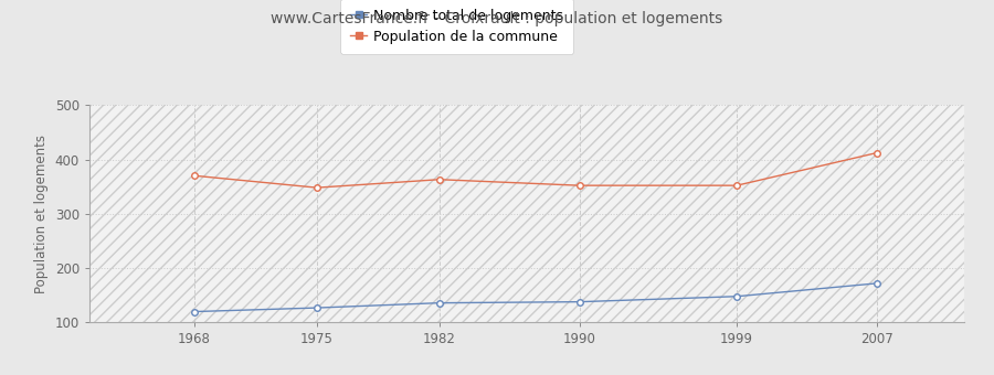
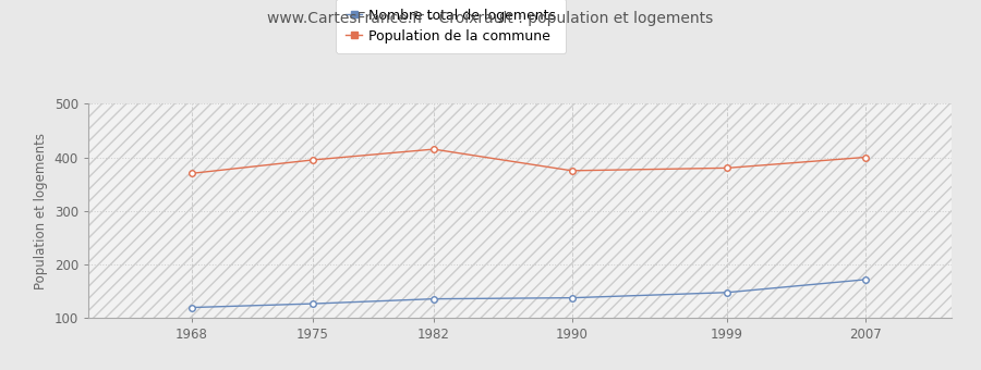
Population de la commune/1975: 348 -> 395
Population de la commune/1982: 363 -> 415
Population de la commune/1990: 352 -> 375
Population de la commune/1999: 352 -> 380
Population de la commune/2007: 412 -> 400
